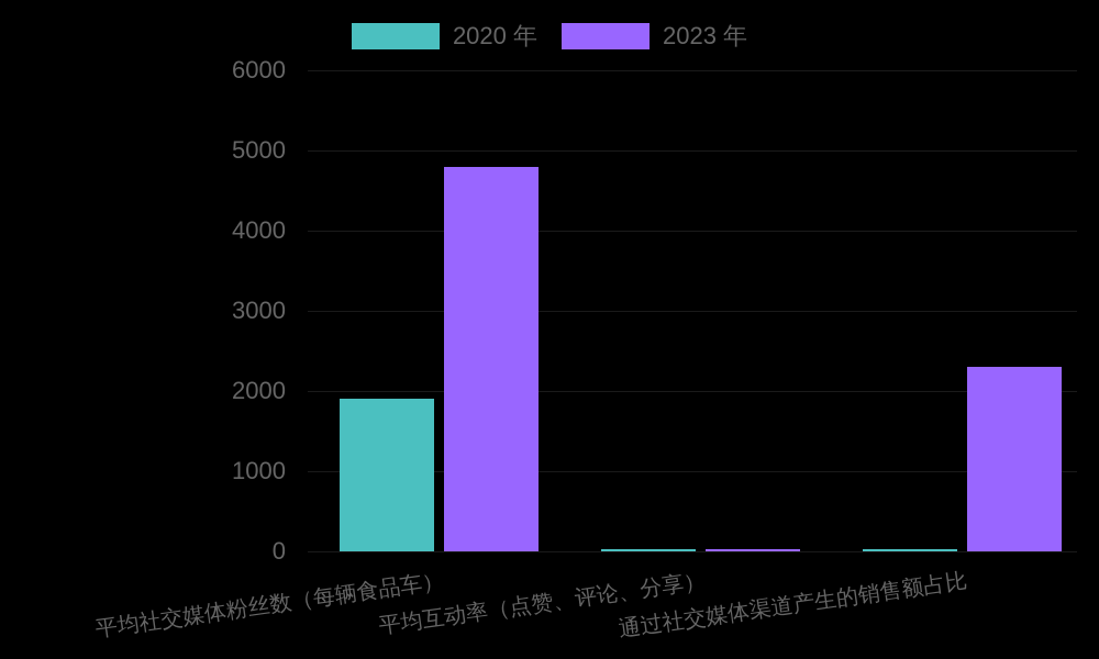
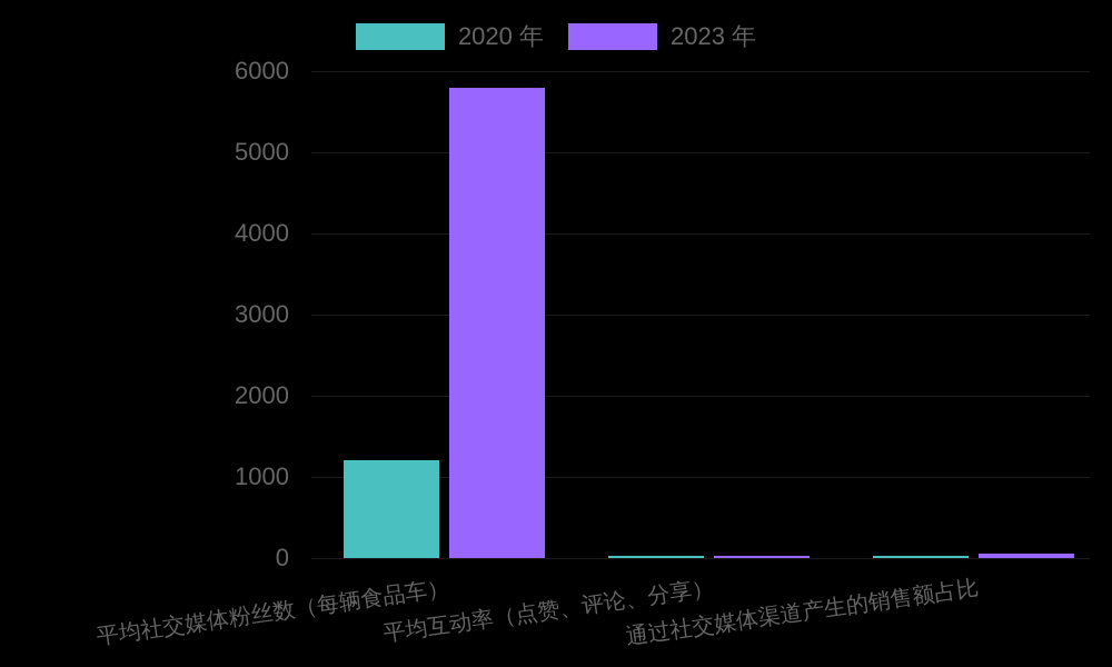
2020 年/平均社交媒体粉丝数（每辆食品车）: 1900 -> 1200
2023 年/平均社交媒体粉丝数（每辆食品车）: 4800 -> 5800
2023 年/通过社交媒体渠道产生的销售额占比: 2300 -> 100
